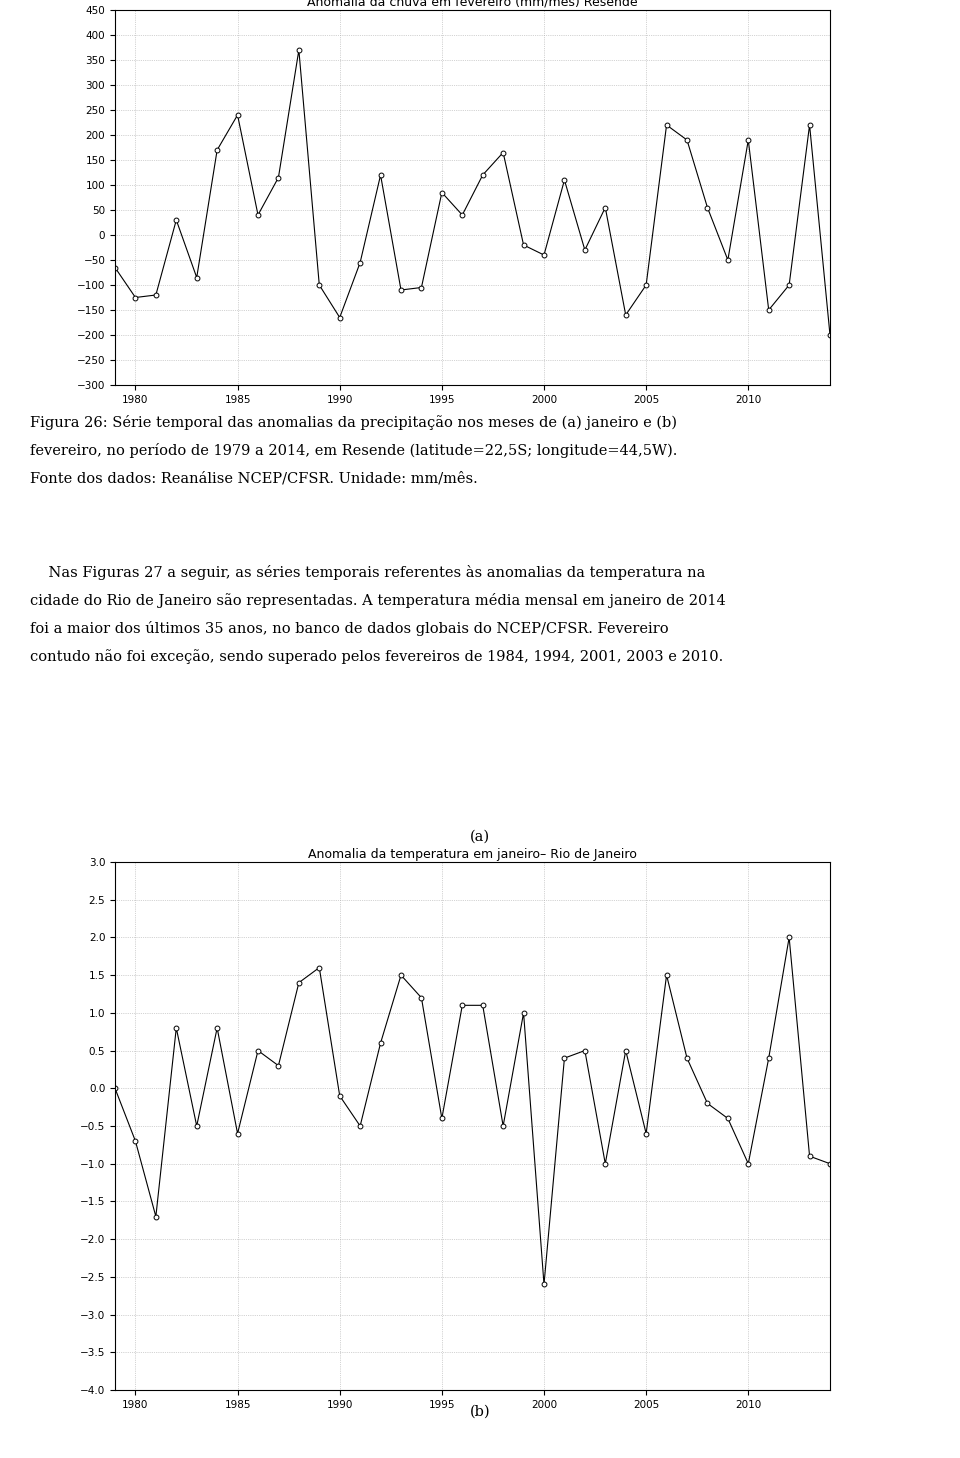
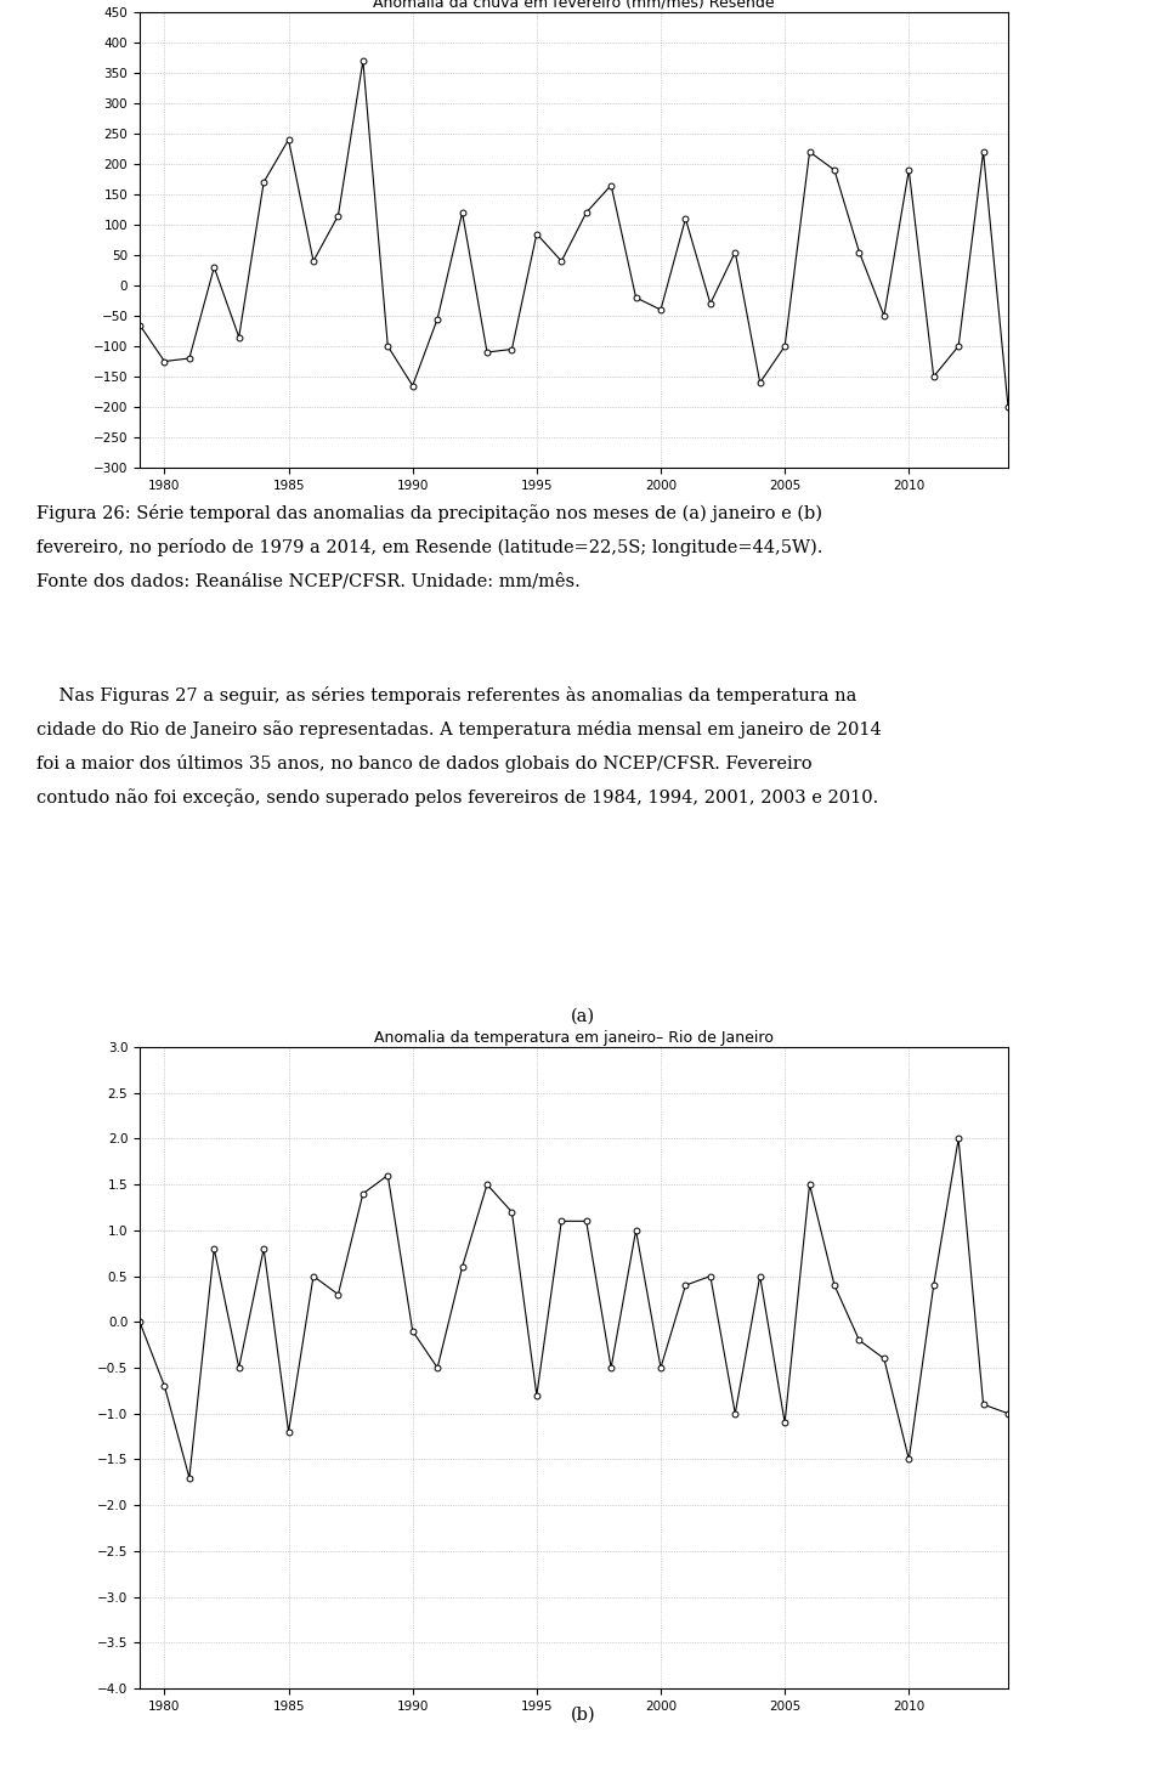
Anomalia da temperatura em janeiro– Rio de Janeiro/1985: -0.6 -> -1.2
Anomalia da temperatura em janeiro– Rio de Janeiro/1995: -0.4 -> -0.8
Anomalia da temperatura em janeiro– Rio de Janeiro/2000: -2.6 -> -0.5
Anomalia da temperatura em janeiro– Rio de Janeiro/2005: -0.6 -> -1.1
Anomalia da temperatura em janeiro– Rio de Janeiro/2010: -1.0 -> -1.5
